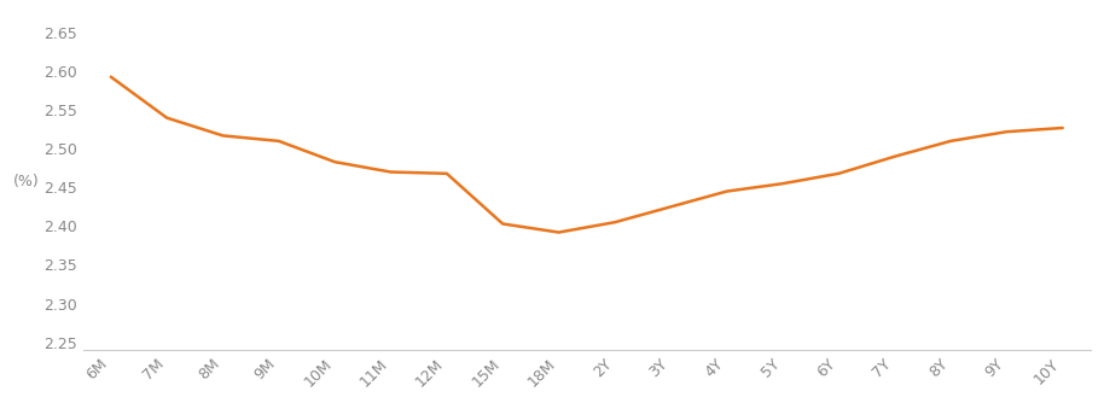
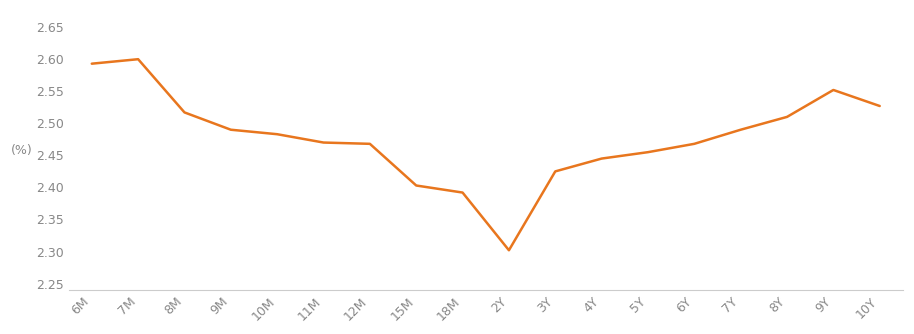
7M: 2.540 -> 2.600
9M: 2.510 -> 2.490
2Y: 2.405 -> 2.302
9Y: 2.522 -> 2.552
